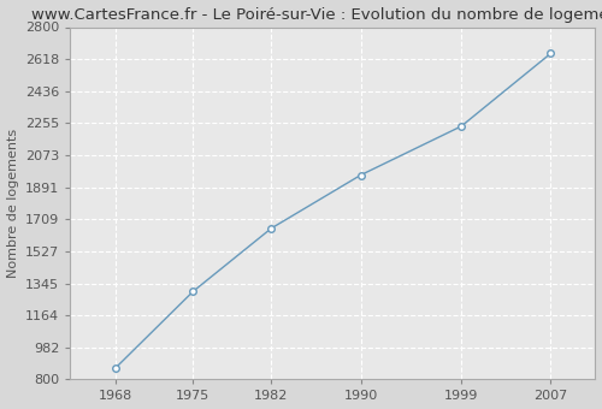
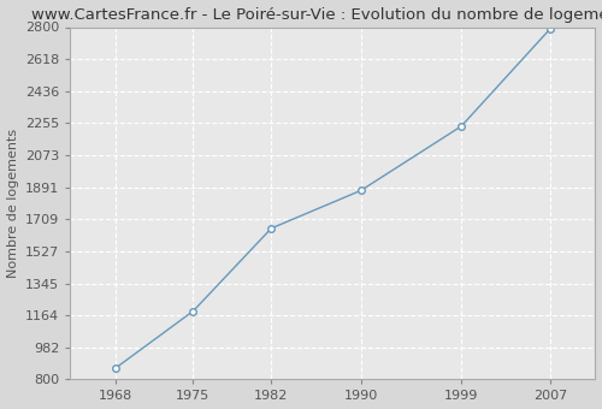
1975: 1300 -> 1190
1990: 1960 -> 1870
2007: 2650 -> 2790
